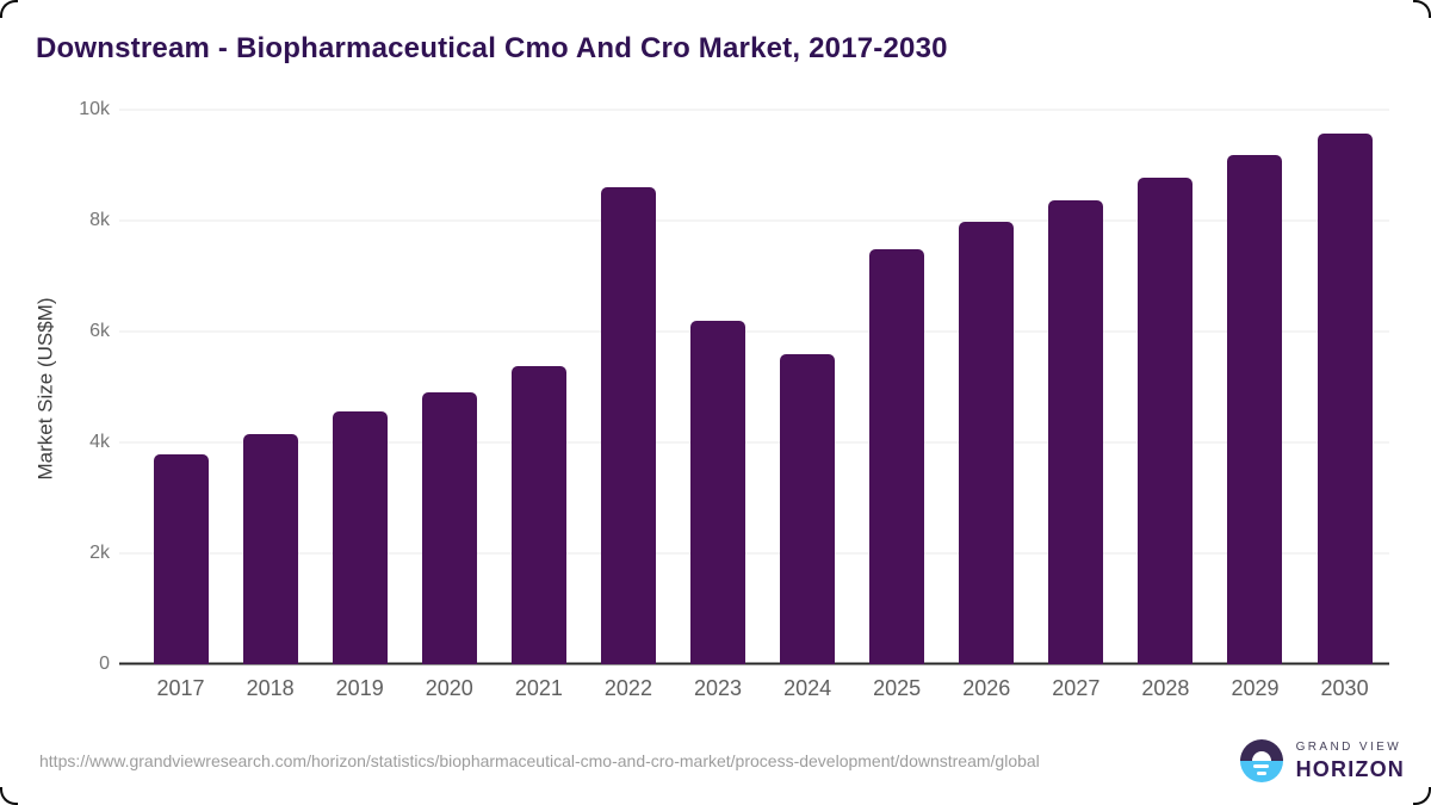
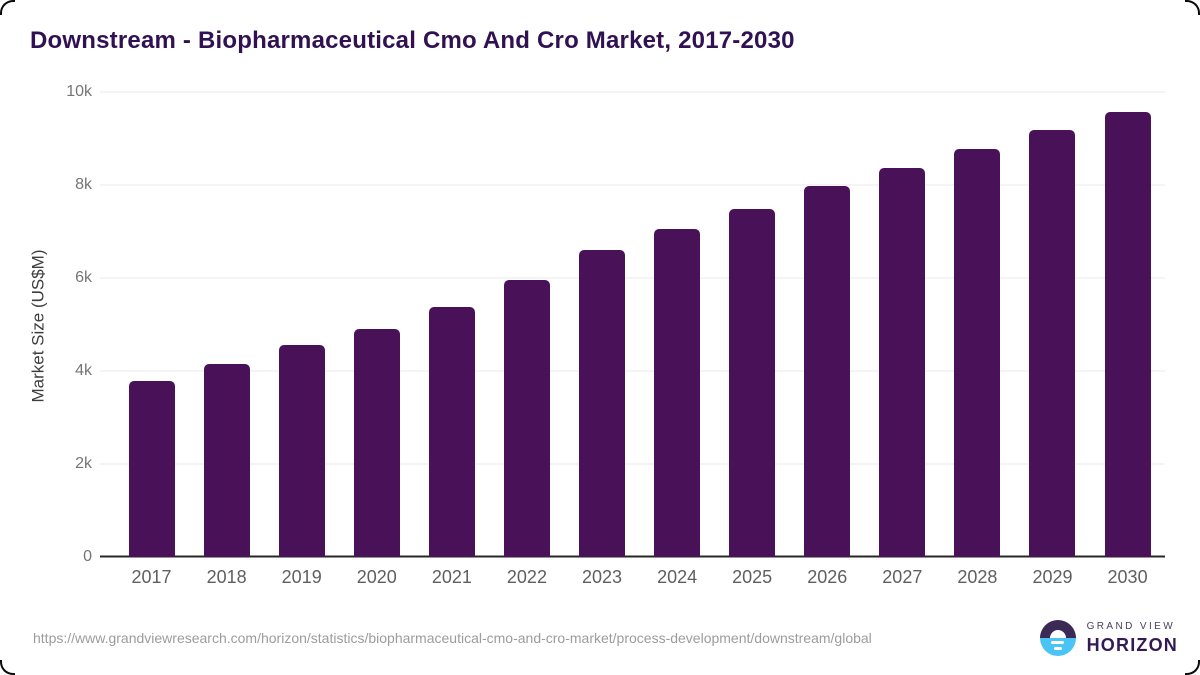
2022: 8.6k -> 6.0k
2023: 6.2k -> 6.6k
2024: 5.6k -> 7.0k
